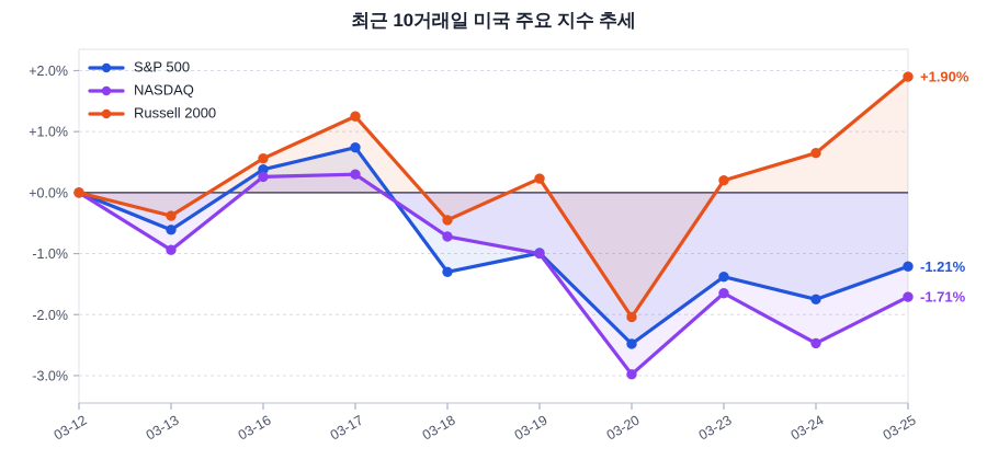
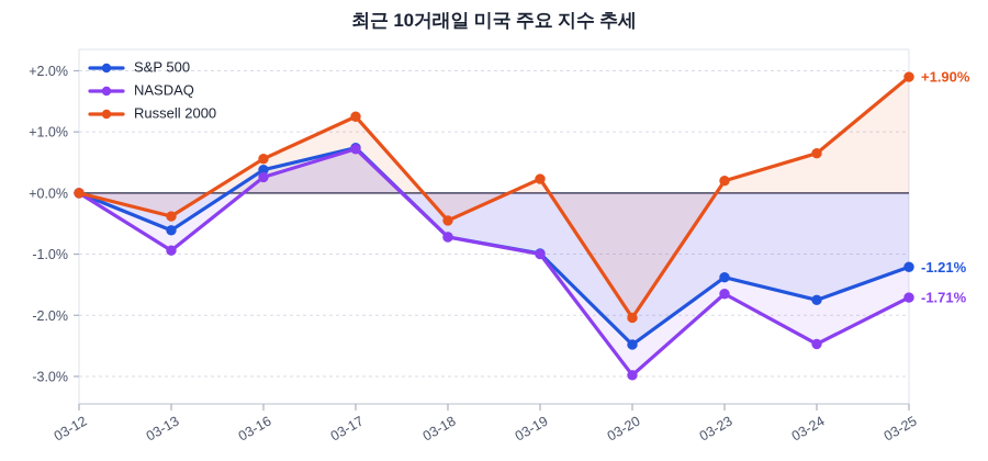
NASDAQ/03-17: 0.3% -> 0.7%
S&P 500/03-18: -1.3% -> -0.7%
